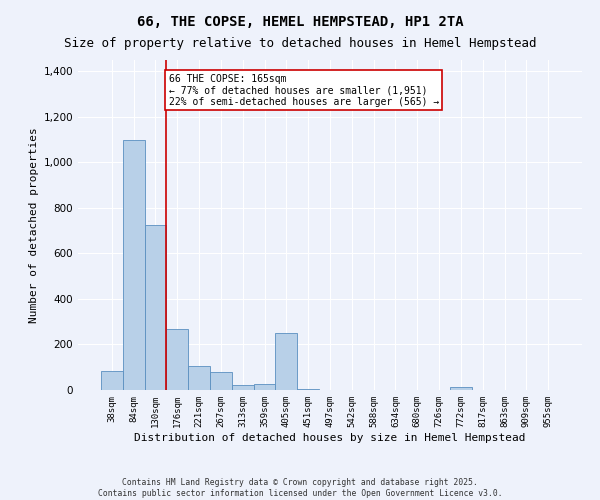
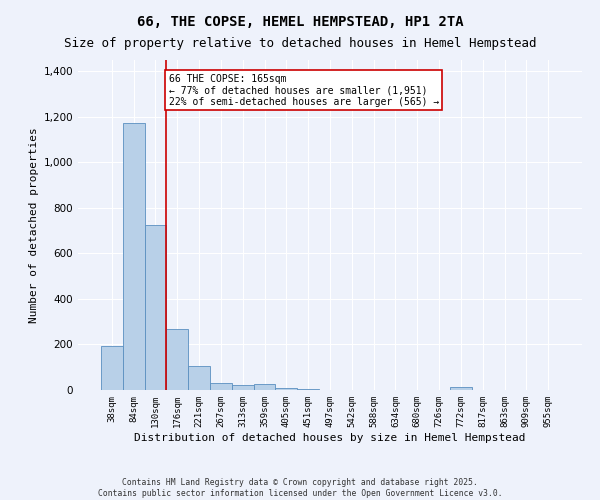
38sqm: 85 -> 192
84sqm: 1,100 -> 1,175
267sqm: 80 -> 30
405sqm: 250 -> 8
